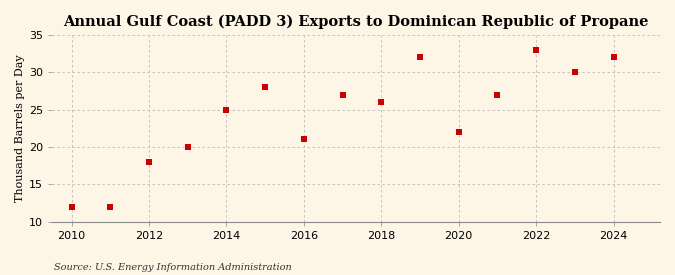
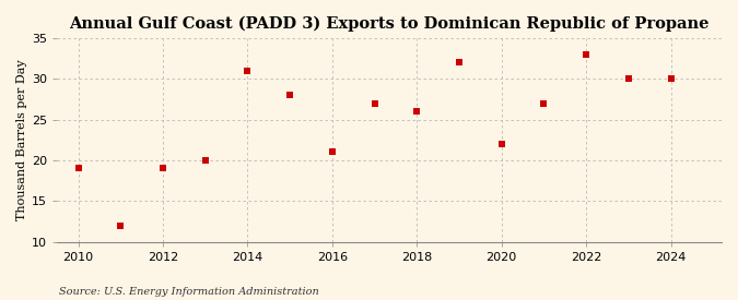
2010: 12 -> 19
2012: 18 -> 19
2014: 25 -> 31
2024: 32 -> 30
